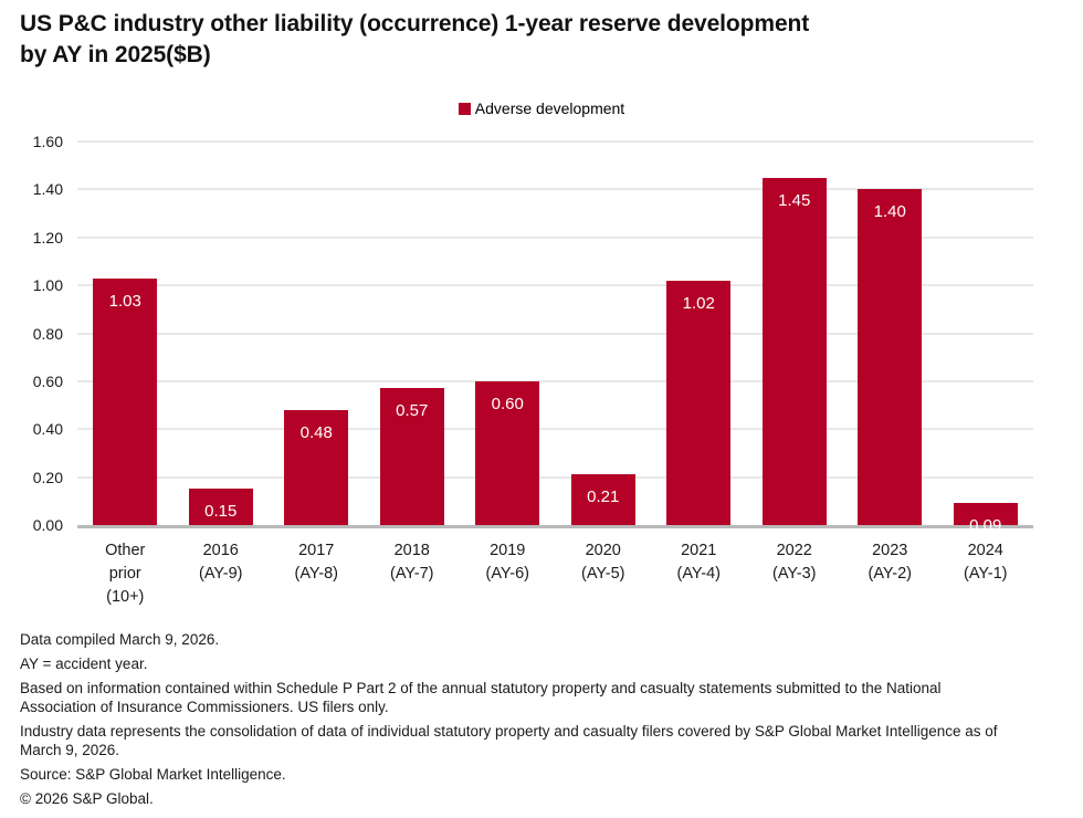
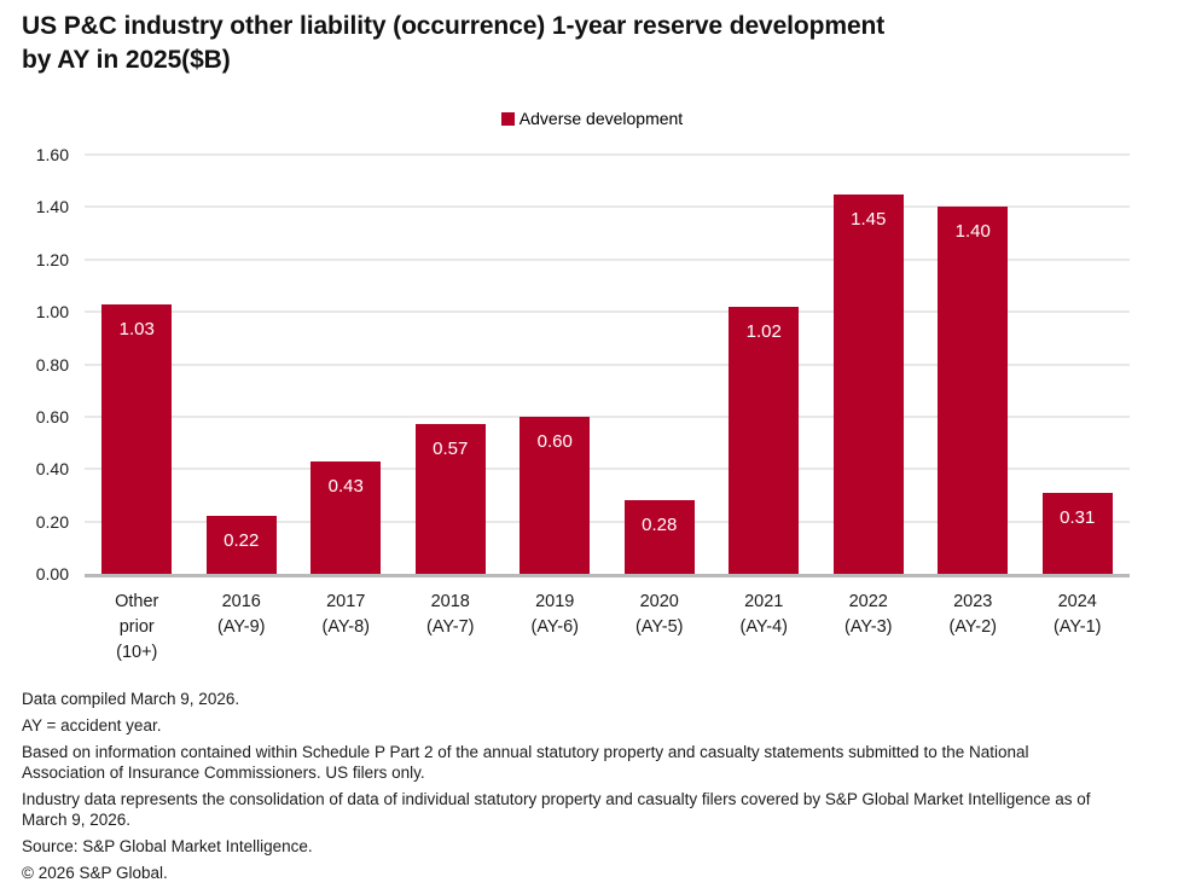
2016 (AY-9): 0.15 -> 0.22
2017 (AY-8): 0.48 -> 0.43
2020 (AY-5): 0.21 -> 0.28
2024 (AY-1): 0.09 -> 0.31
